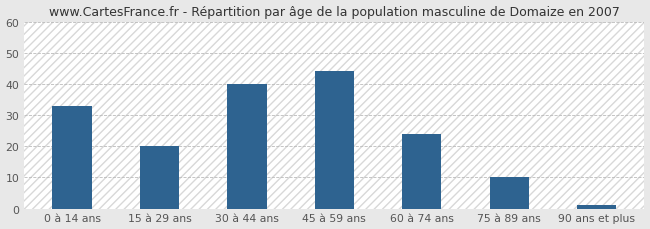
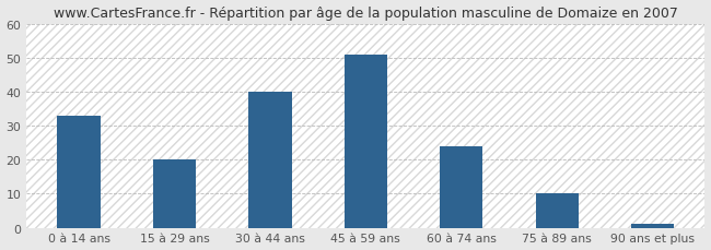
45 à 59 ans: 44 -> 51
